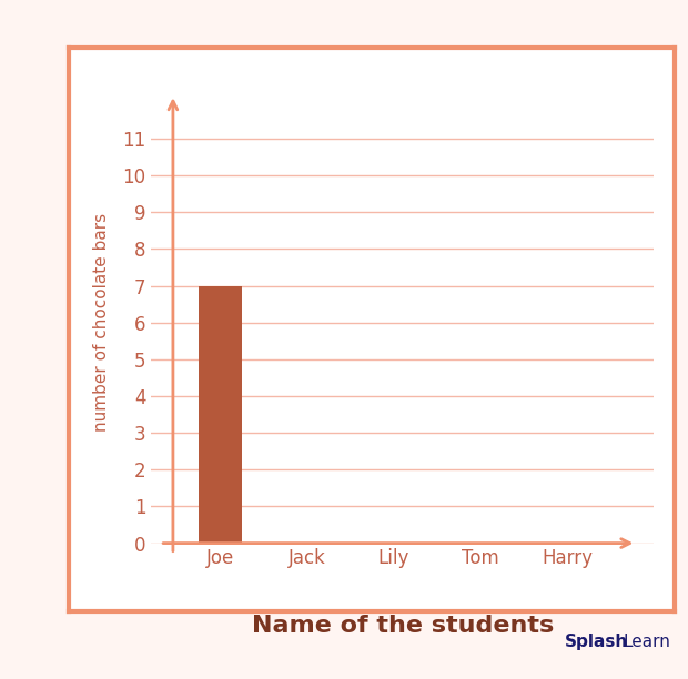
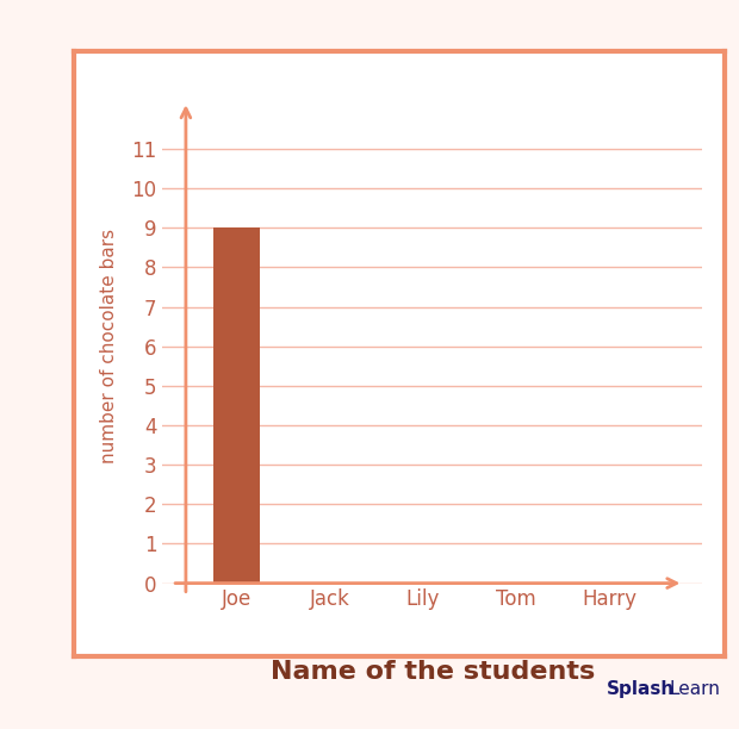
Joe: 7 -> 9
